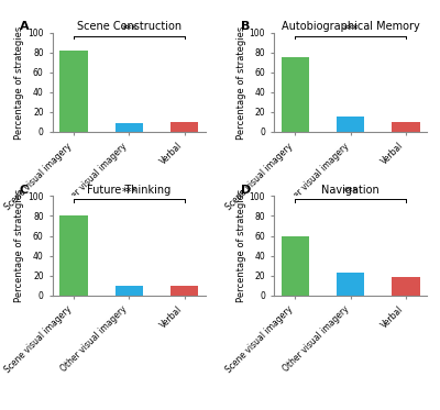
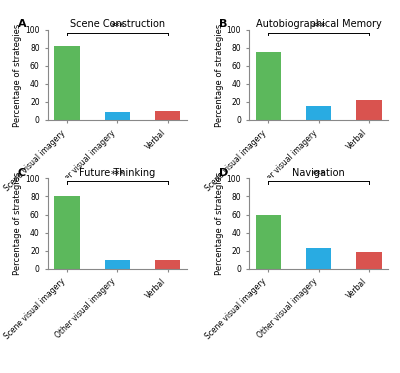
Autobiographical Memory/Verbal: 10 -> 22
